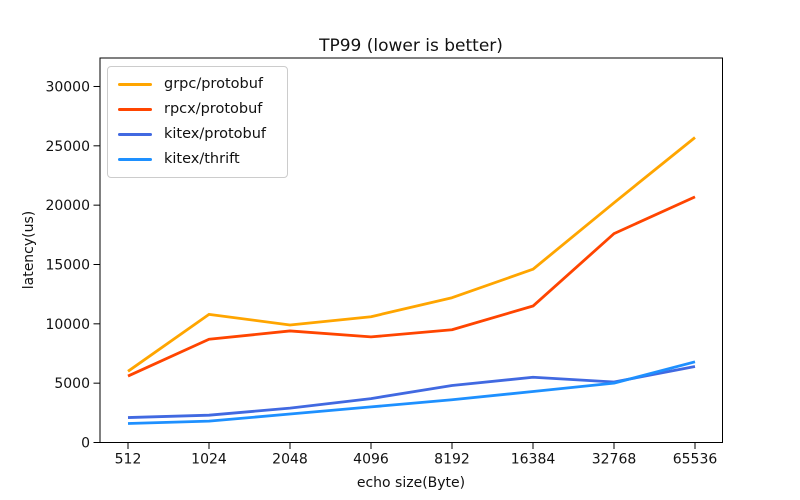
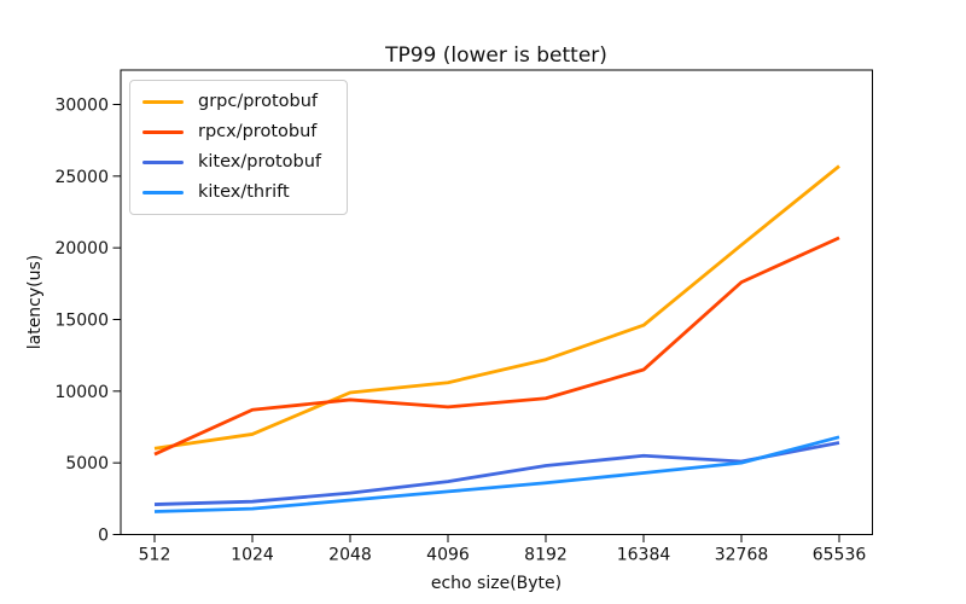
grpc/protobuf/1024: 10800 -> 7000
